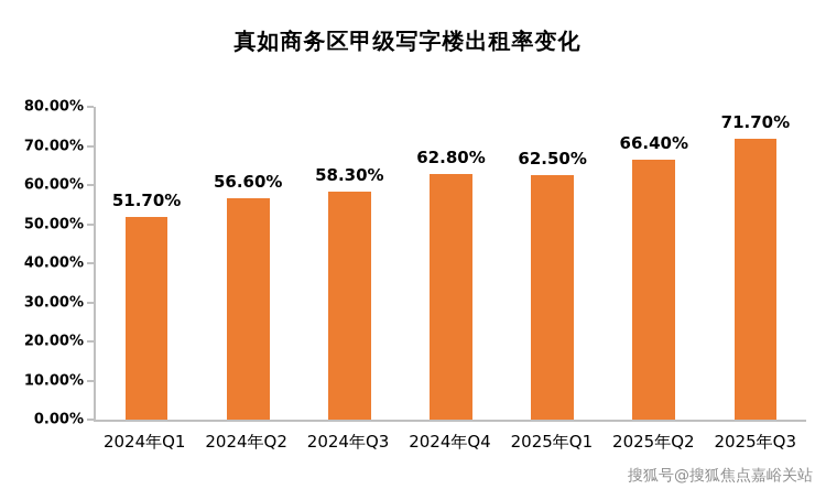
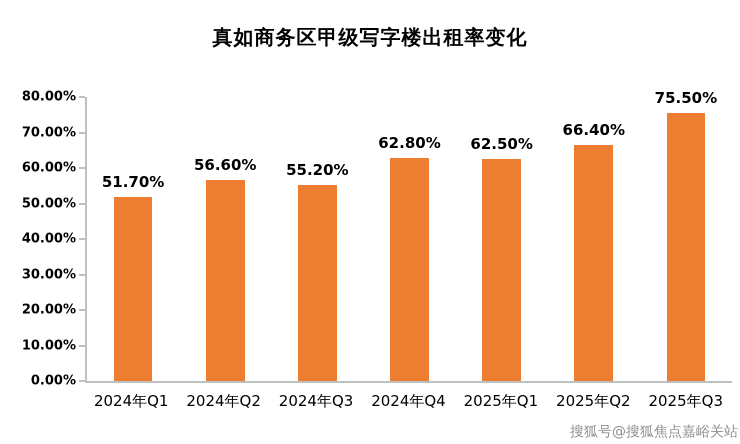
2024年Q3: 58.30% -> 55.20%
2025年Q3: 71.70% -> 75.50%
